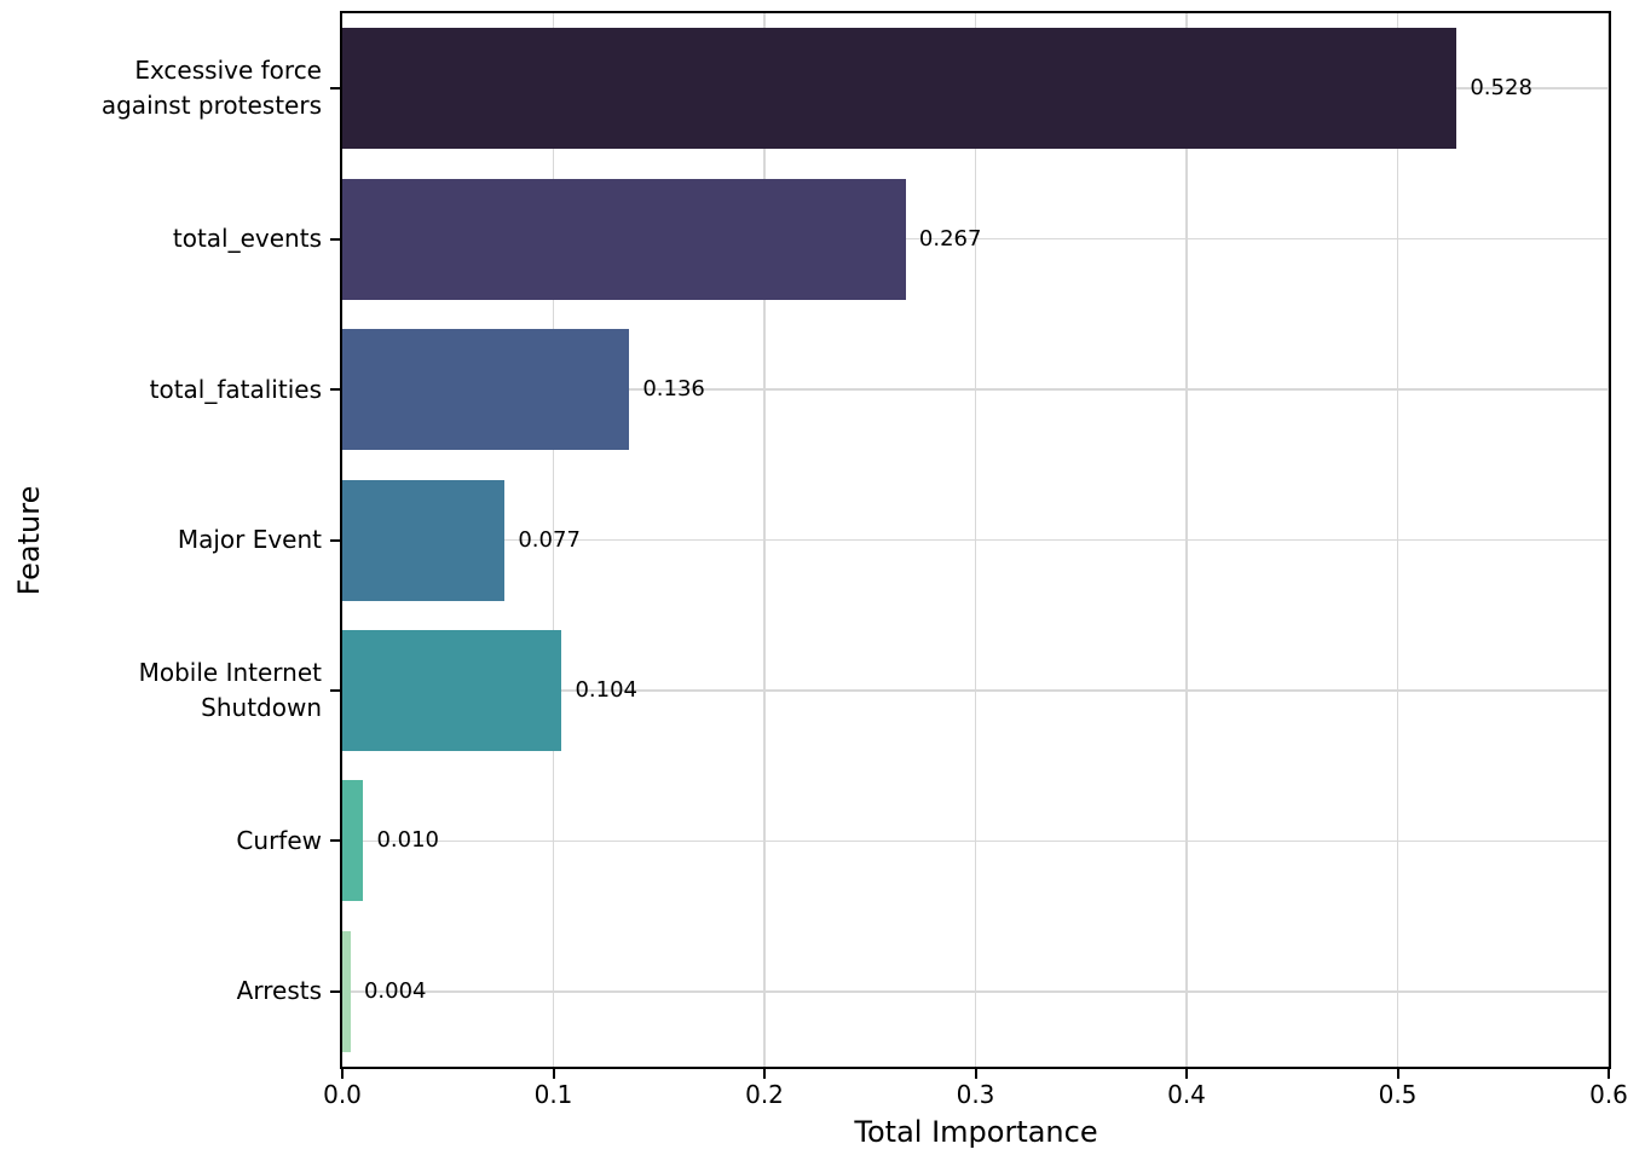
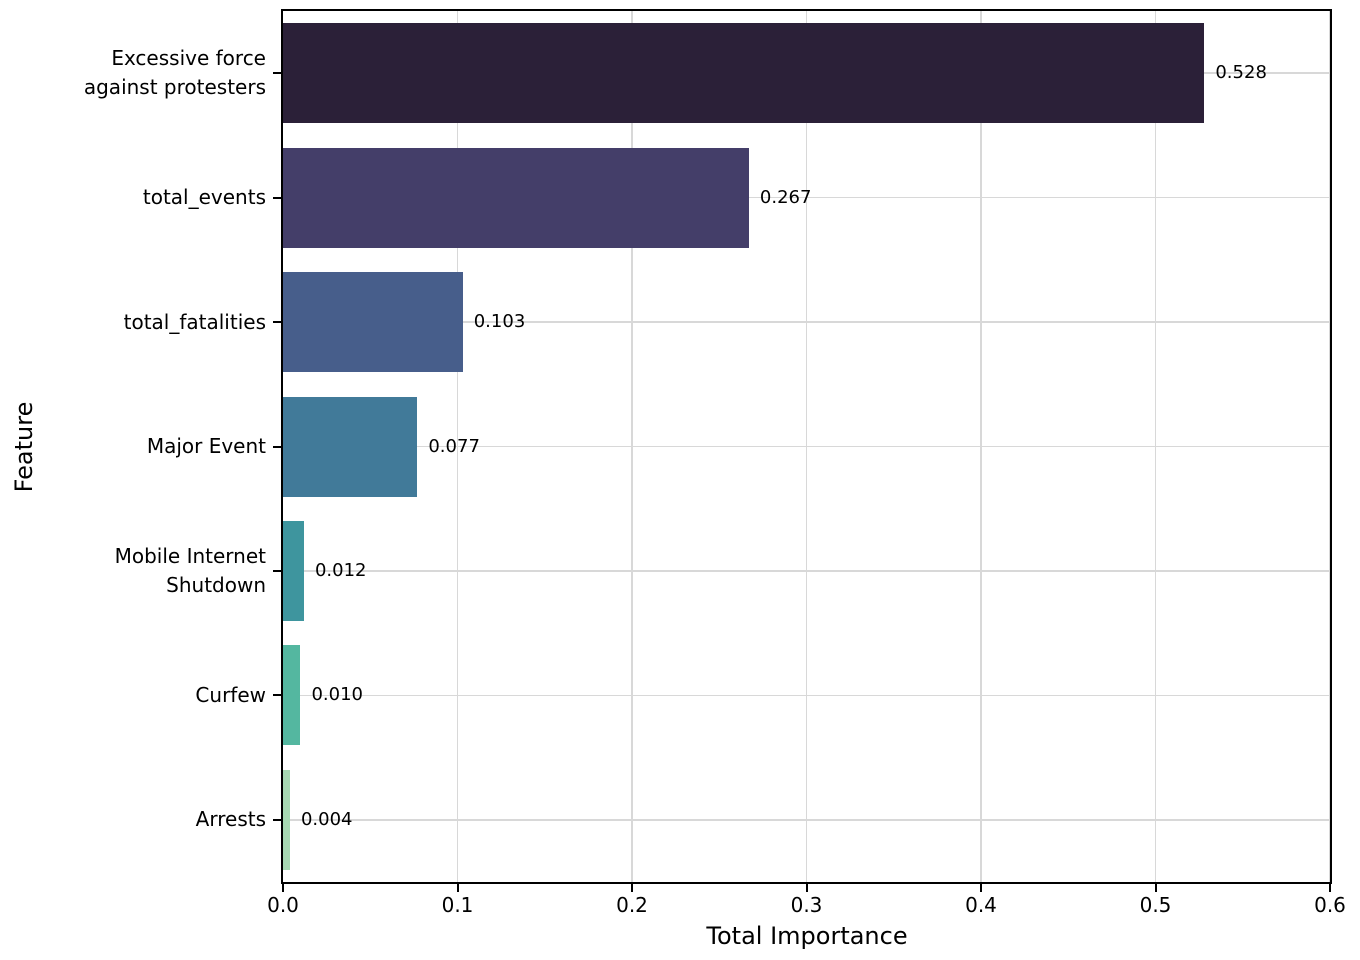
total_fatalities: 0.136 -> 0.103
Mobile Internet Shutdown: 0.104 -> 0.012
